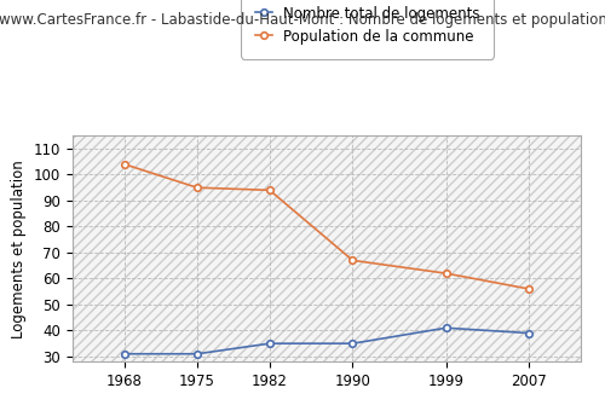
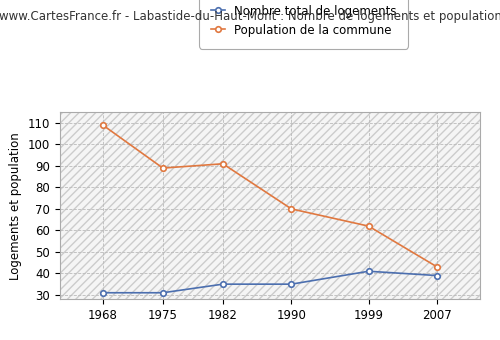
Population de la commune/1968: 104 -> 109
Population de la commune/1975: 95 -> 89
Population de la commune/1982: 94 -> 91
Population de la commune/1990: 67 -> 70
Population de la commune/2007: 56 -> 43
